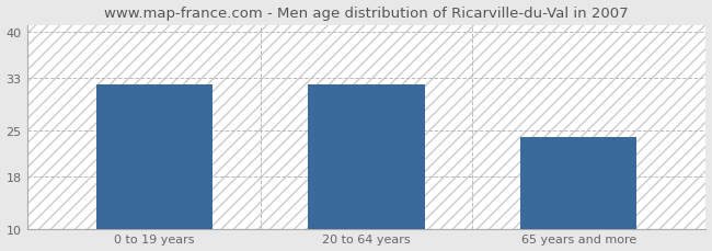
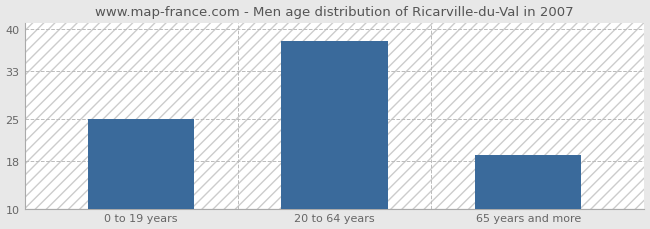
0 to 19 years: 32 -> 25
20 to 64 years: 32 -> 38
65 years and more: 24 -> 19
